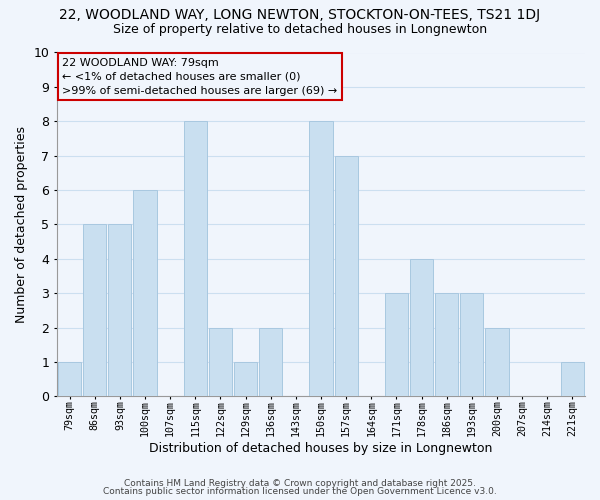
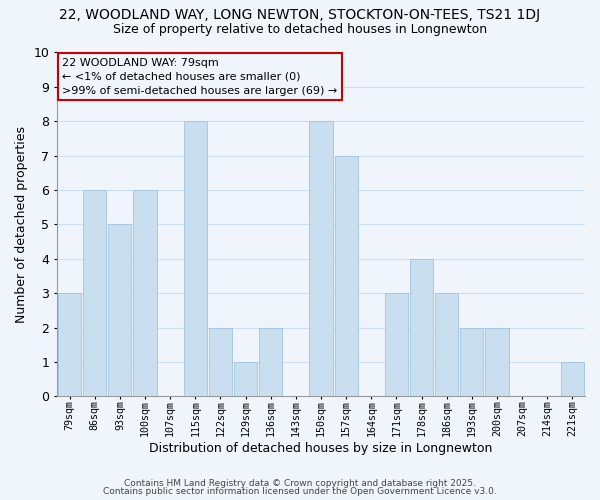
79sqm: 1 -> 3
86sqm: 5 -> 6
193sqm: 3 -> 2
